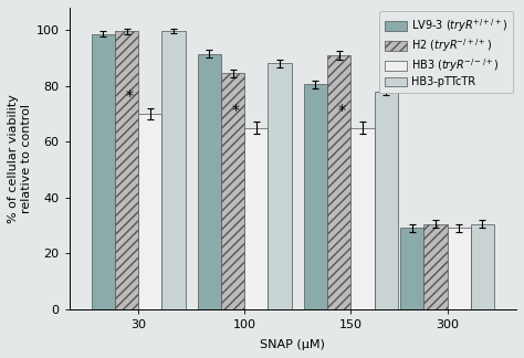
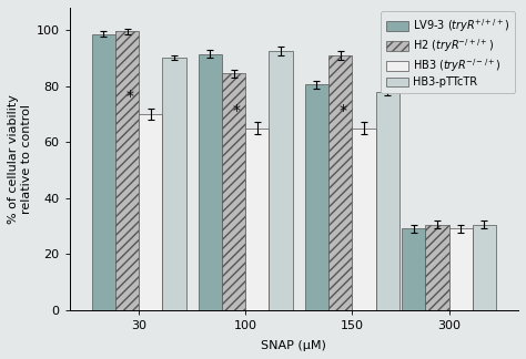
HB3-pTTcTR/30: 99.5 -> 90.0
HB3-pTTcTR/100: 88.0 -> 92.5
